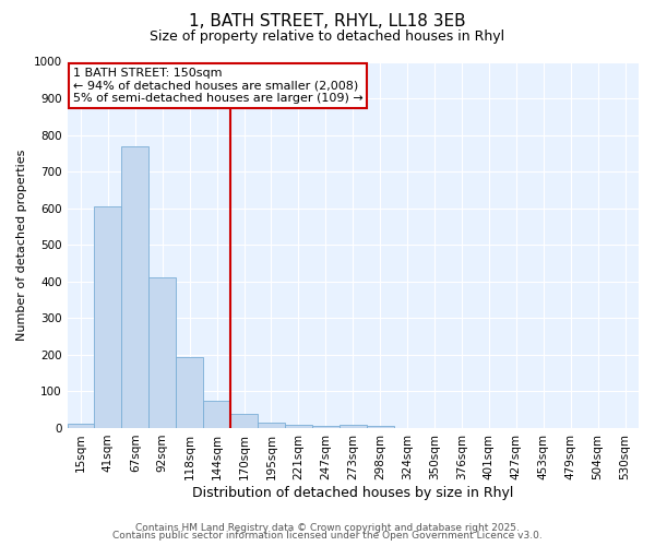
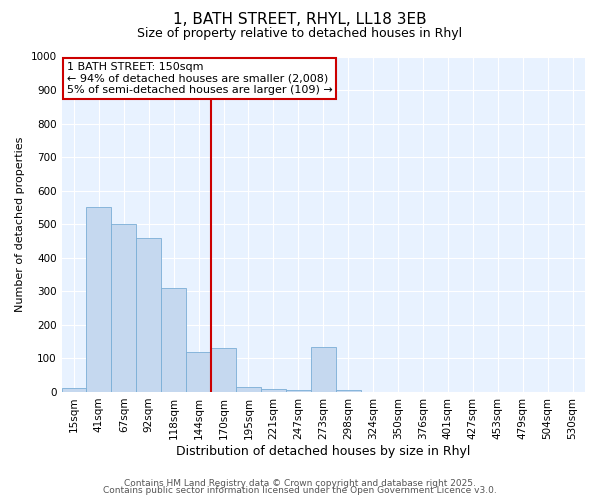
41sqm: 605 -> 550
67sqm: 770 -> 500
92sqm: 412 -> 460
118sqm: 193 -> 310
144sqm: 75 -> 120
170sqm: 40 -> 130
273sqm: 10 -> 135
